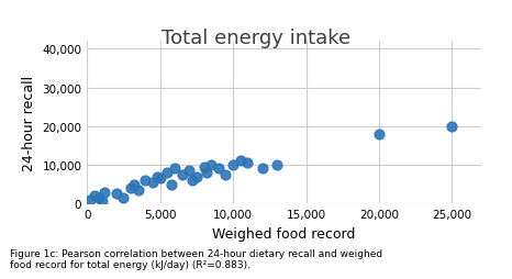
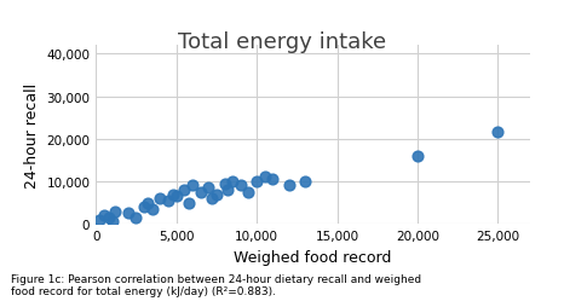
20,000: 18,000 -> 16,000
25,000: 20,000 -> 21,500
